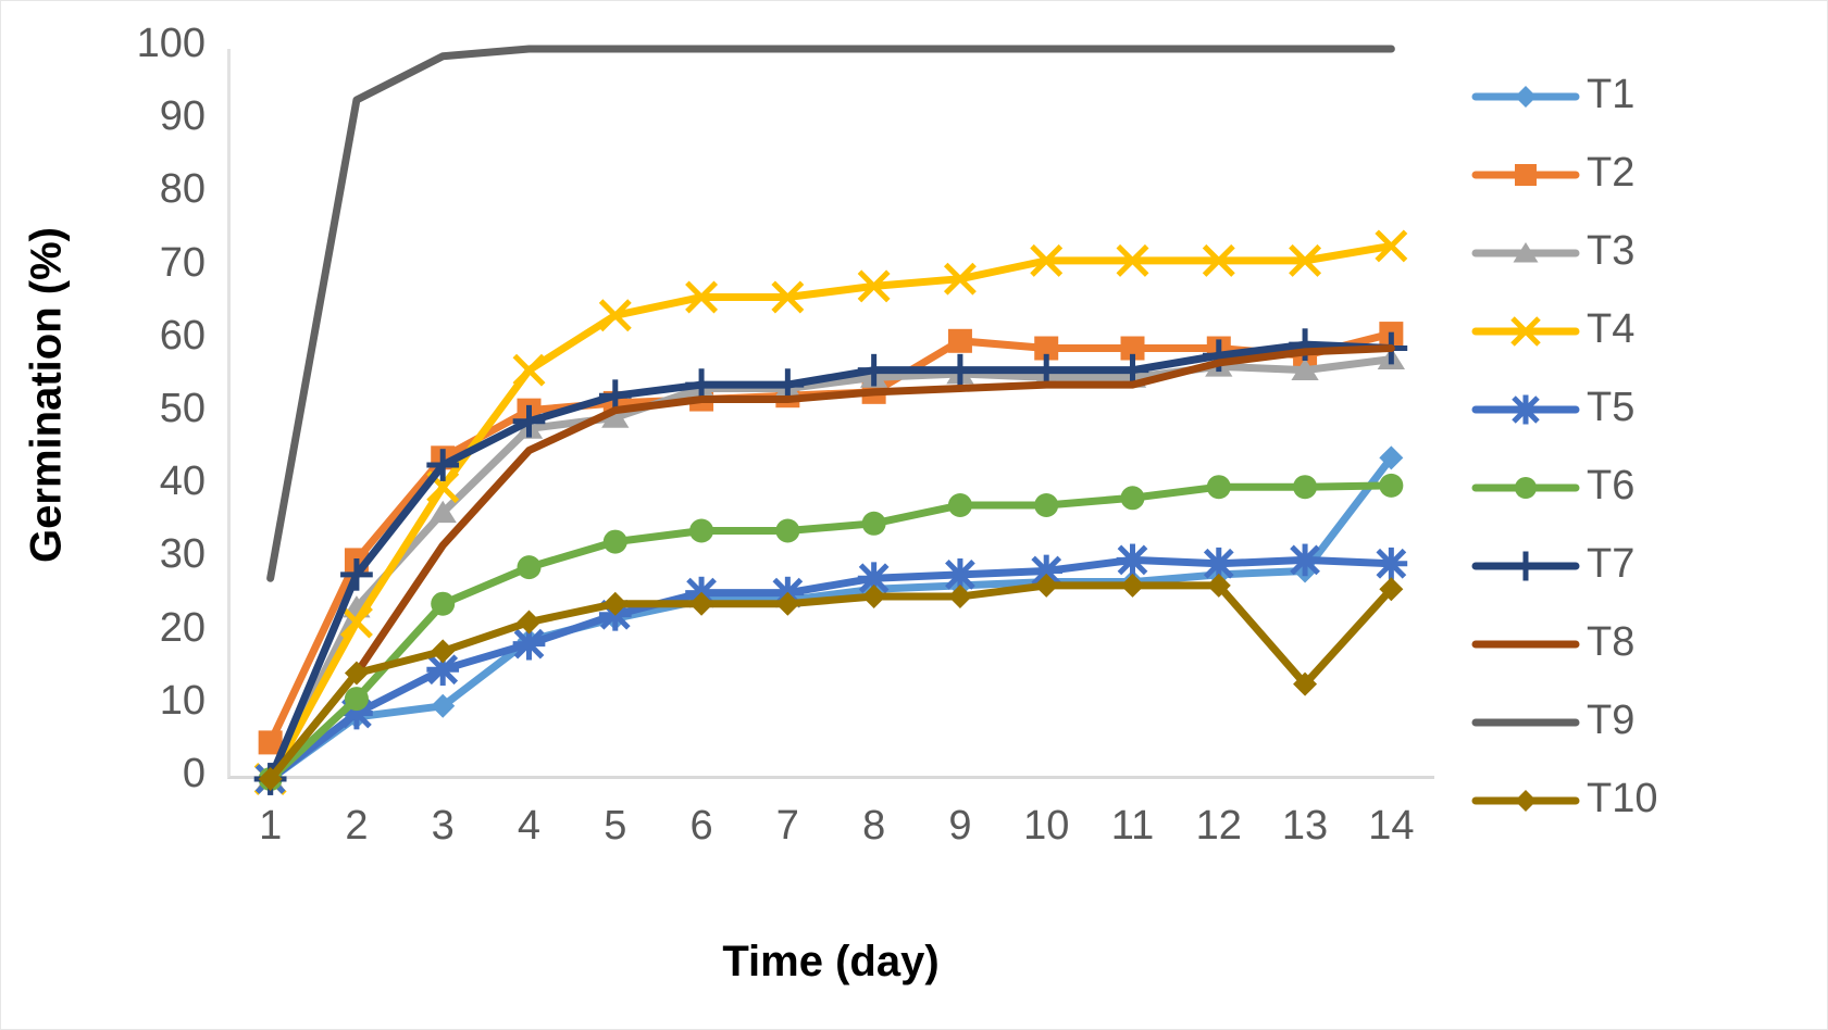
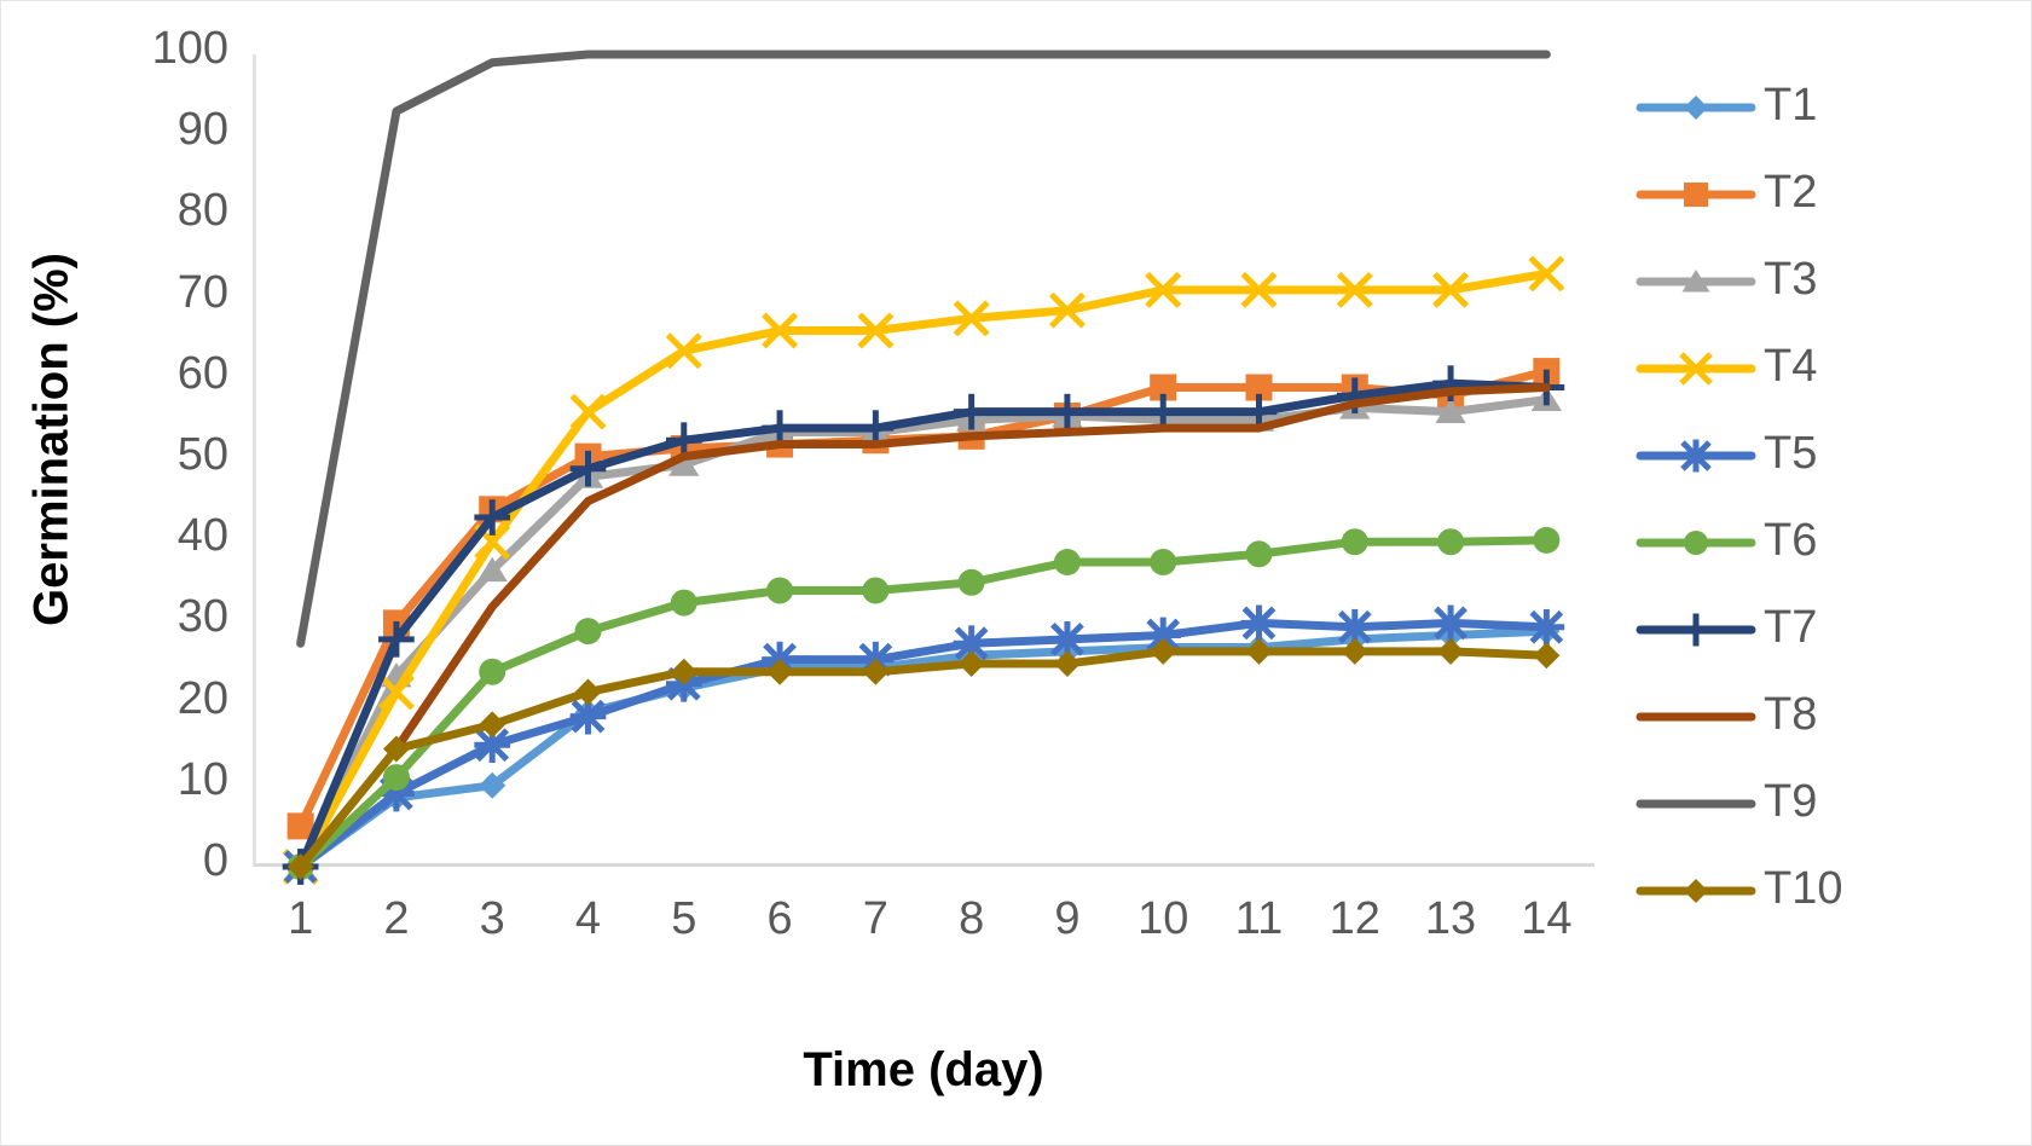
T2/9: 60 -> 56
T10/13: 13 -> 26
T1/14: 44 -> 29
